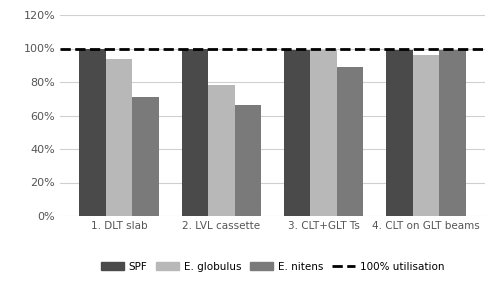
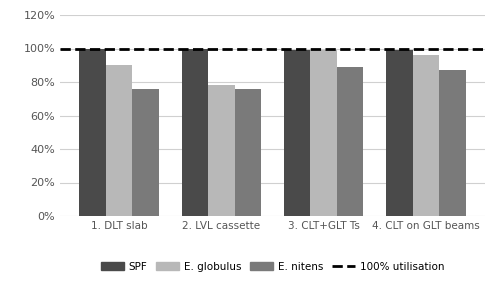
E. globulus/1. DLT slab: 94% -> 90%
E. nitens/1. DLT slab: 71% -> 76%
E. nitens/2. LVL cassette: 66% -> 76%
E. nitens/4. CLT on GLT beams: 99% -> 87%
